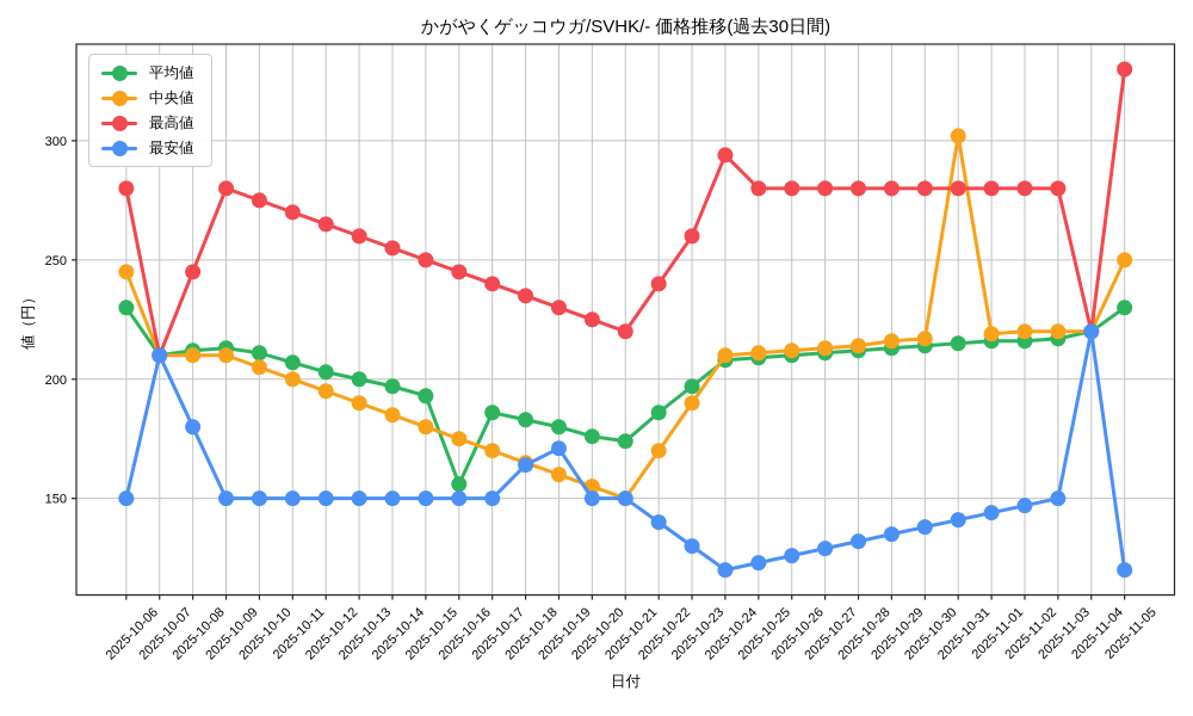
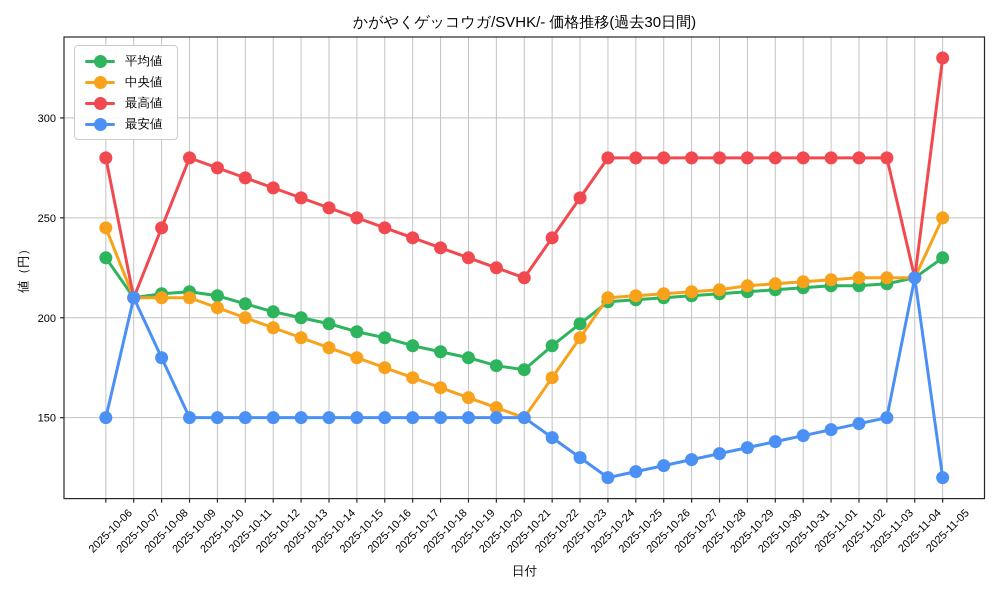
平均値/2025-10-16: 156 -> 190
最安値/2025-10-18: 164 -> 150
最安値/2025-10-19: 171 -> 150
最高値/2025-10-24: 294 -> 280
中央値/2025-10-31: 302 -> 218
